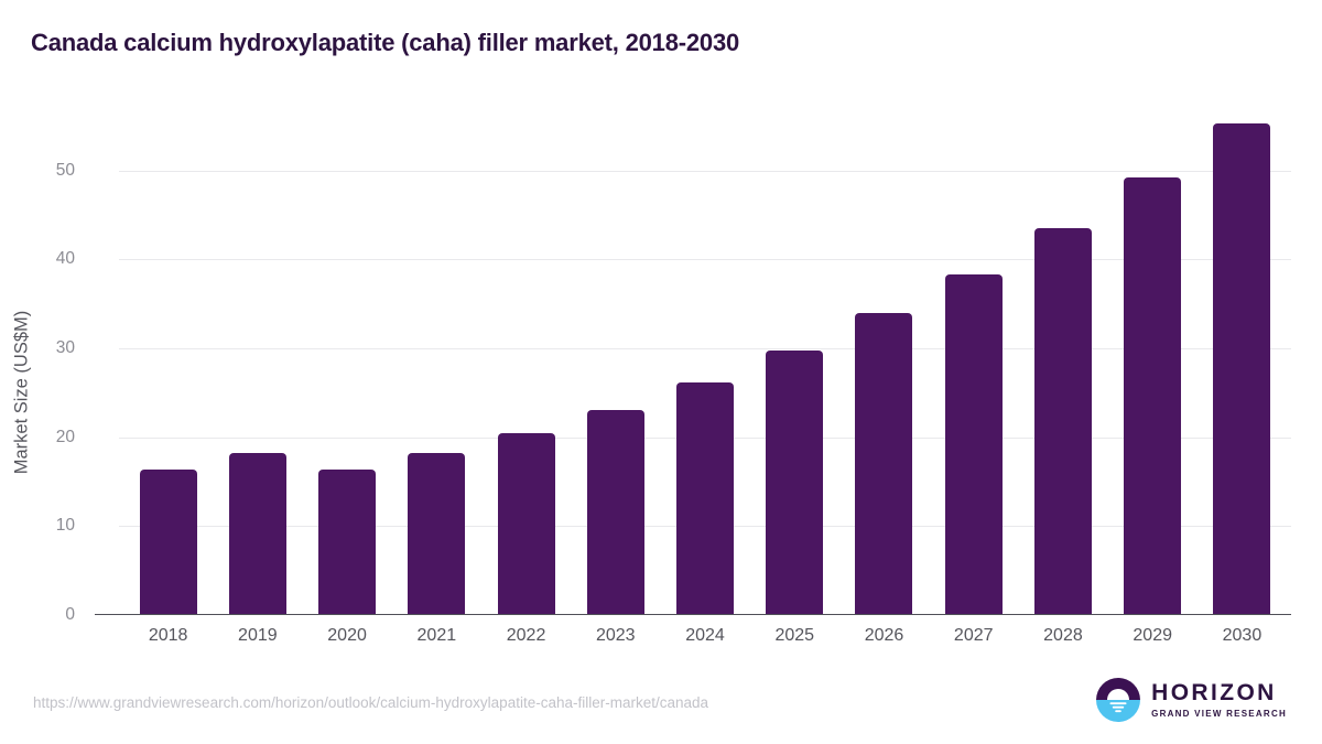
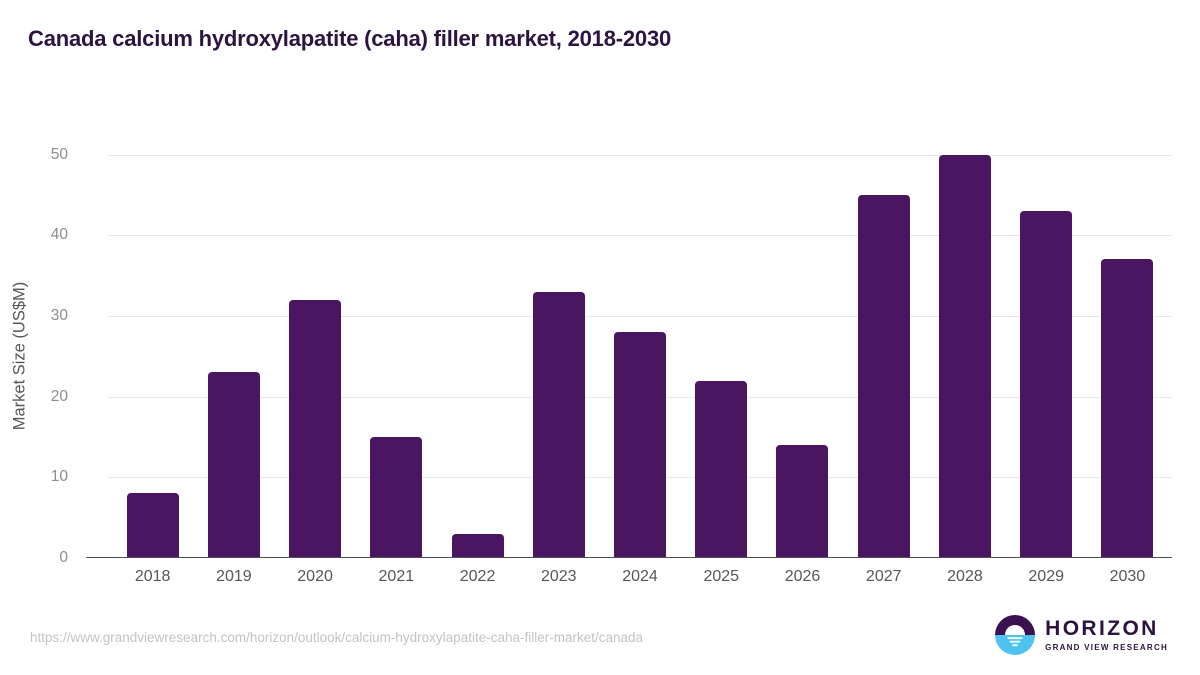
2018: 16 -> 8
2019: 18 -> 23
2020: 16 -> 32
2021: 18 -> 15
2022: 20 -> 3
2023: 23 -> 33
2024: 26 -> 28
2025: 30 -> 22
2026: 34 -> 14
2027: 38 -> 45
2028: 44 -> 50
2029: 49 -> 43
2030: 55 -> 37
